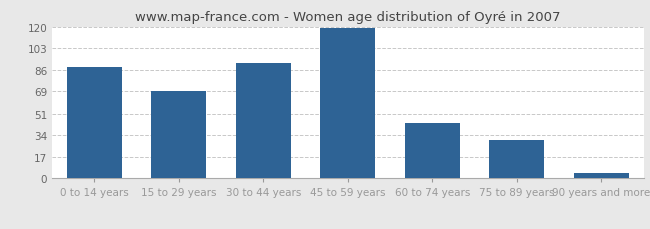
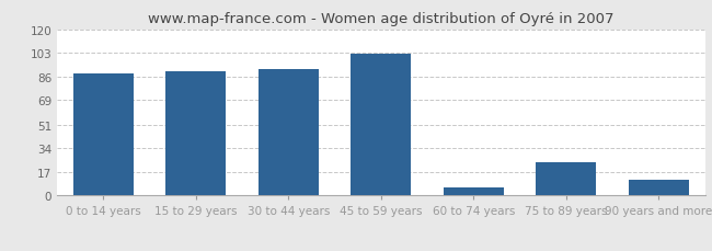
15 to 29 years: 69 -> 90
45 to 59 years: 119 -> 102
60 to 74 years: 44 -> 6
75 to 89 years: 30 -> 24
90 years and more: 4 -> 11
